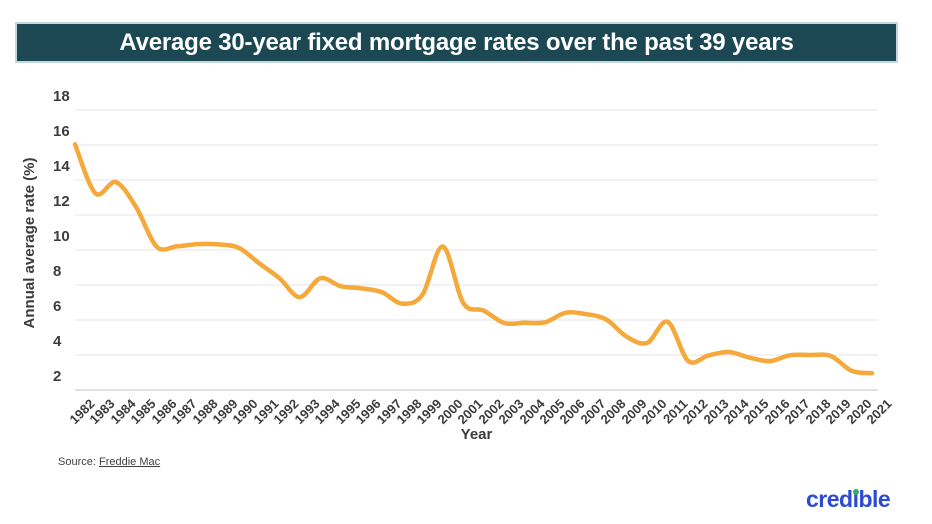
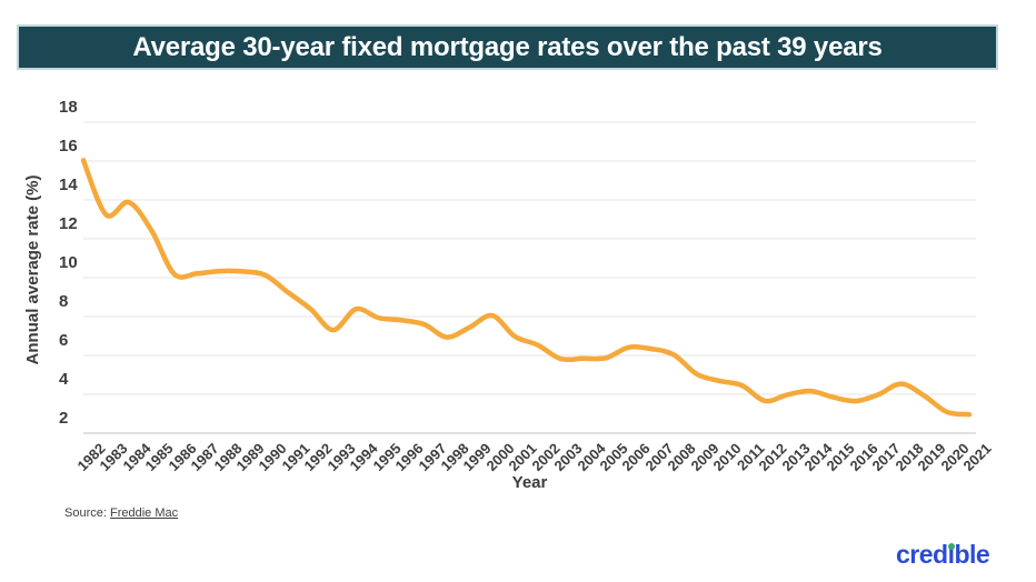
2000: 10.2 -> 8.1
2011: 5.9 -> 4.5
2018: 4.0 -> 4.5
